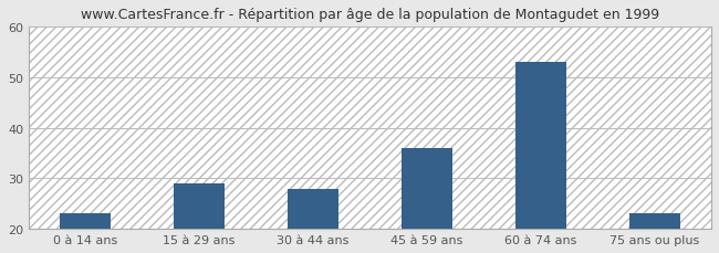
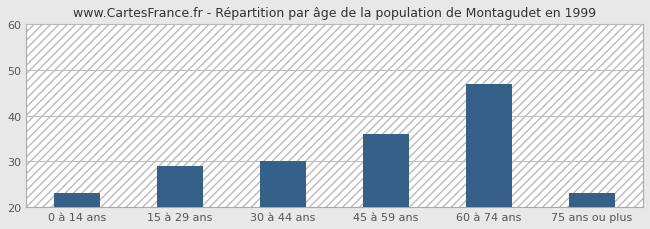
30 à 44 ans: 28 -> 30
60 à 74 ans: 53 -> 47
